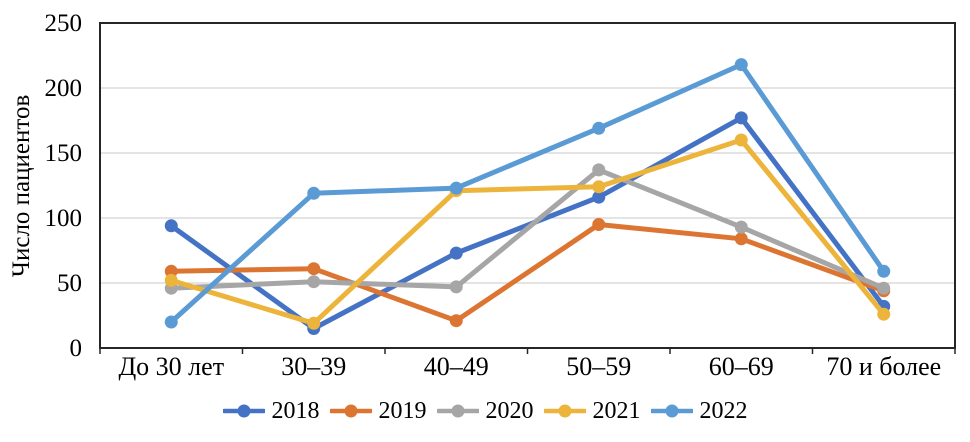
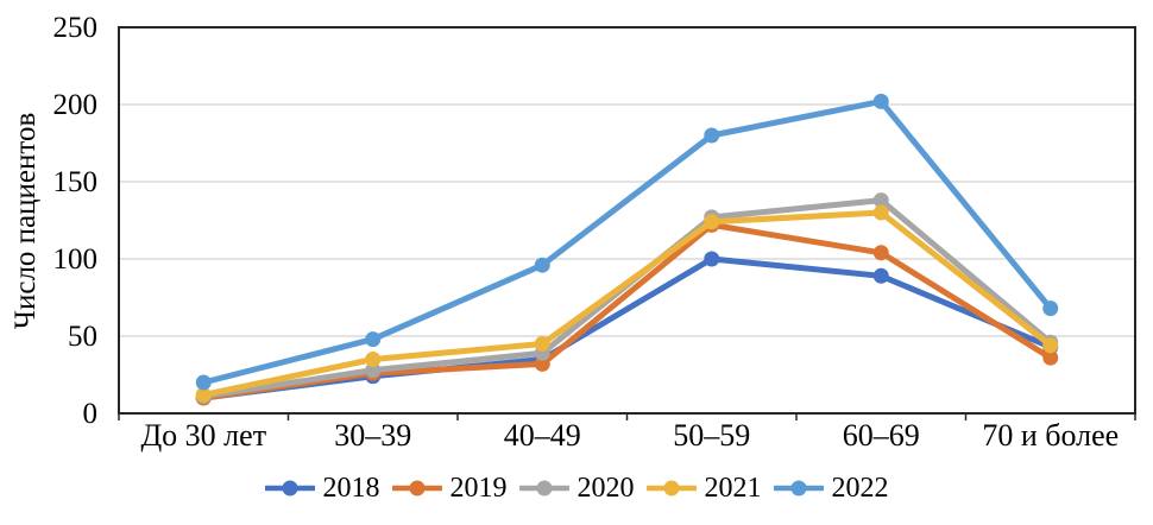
2018/До 30 лет: 94 -> 10
2019/До 30 лет: 59 -> 10
2020/До 30 лет: 46 -> 11
2021/До 30 лет: 52 -> 12
2018/30–39: 15 -> 24
2019/30–39: 61 -> 26
2020/30–39: 51 -> 28
2021/30–39: 19 -> 35
2022/30–39: 119 -> 48
2018/40–49: 73 -> 35
2019/40–49: 21 -> 32
2020/40–49: 47 -> 39
2021/40–49: 121 -> 45
2022/40–49: 123 -> 96
2018/50–59: 116 -> 100
2019/50–59: 95 -> 122
2020/50–59: 137 -> 127
2022/50–59: 169 -> 180
2018/60–69: 177 -> 89
2019/60–69: 84 -> 104
2020/60–69: 93 -> 138
2021/60–69: 160 -> 130
2022/60–69: 218 -> 202
2018/70 и более: 32 -> 43
2019/70 и более: 44 -> 36
2021/70 и более: 26 -> 44
2022/70 и более: 59 -> 68
